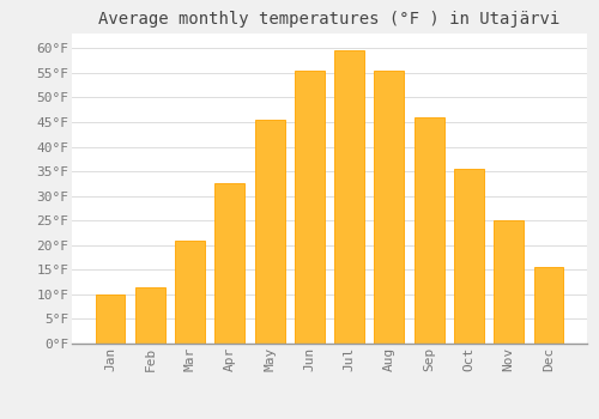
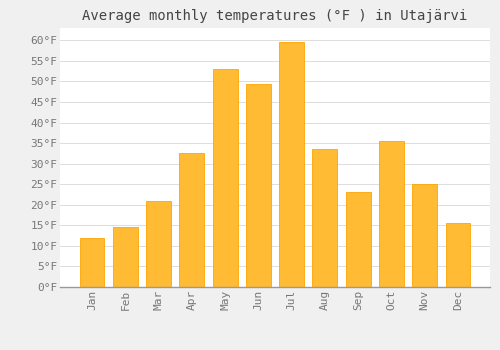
Jan: 10.0°F -> 12.0°F
Feb: 11.5°F -> 14.5°F
May: 45.5°F -> 53.0°F
Jun: 55.5°F -> 49.5°F
Aug: 55.5°F -> 33.5°F
Sep: 46.0°F -> 23.0°F
